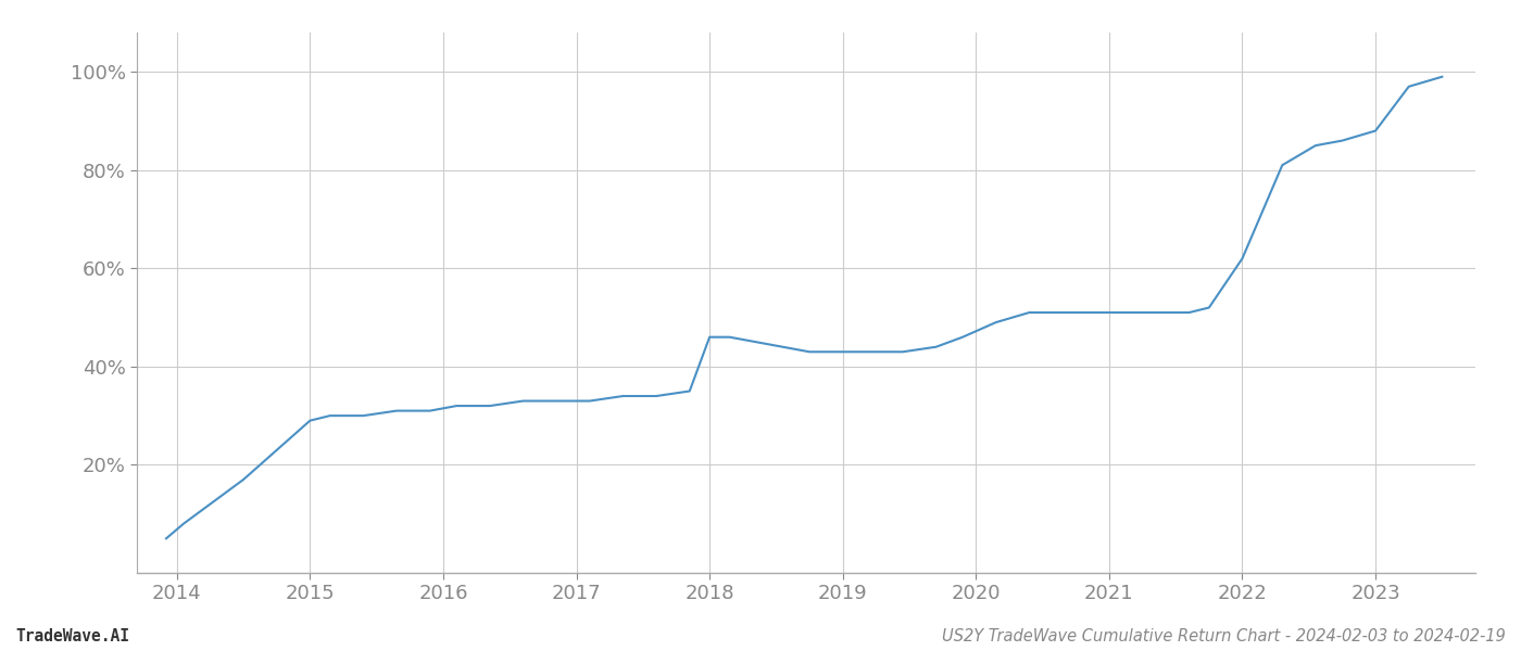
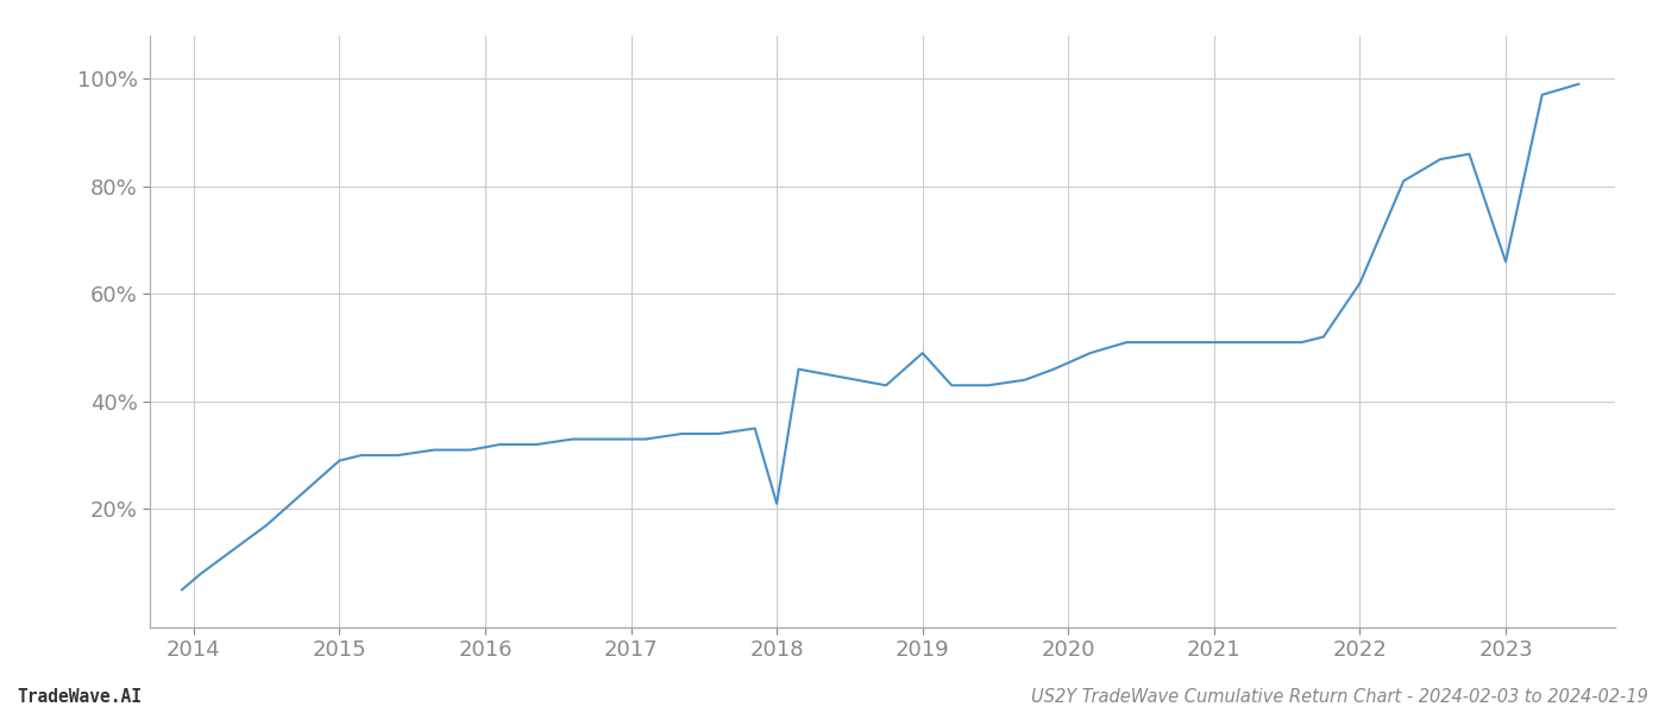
2018: 46% -> 21%
2019: 43% -> 49%
2023: 88% -> 66%
